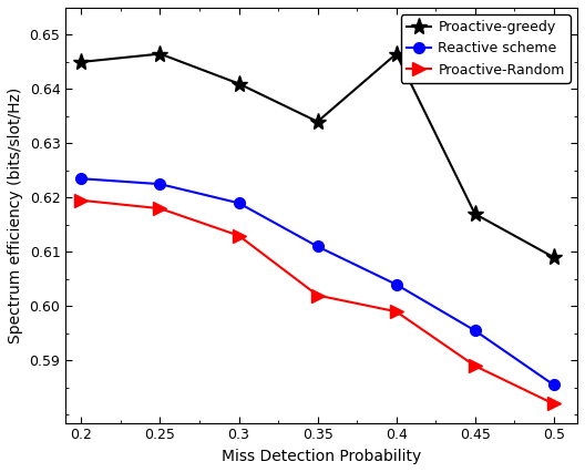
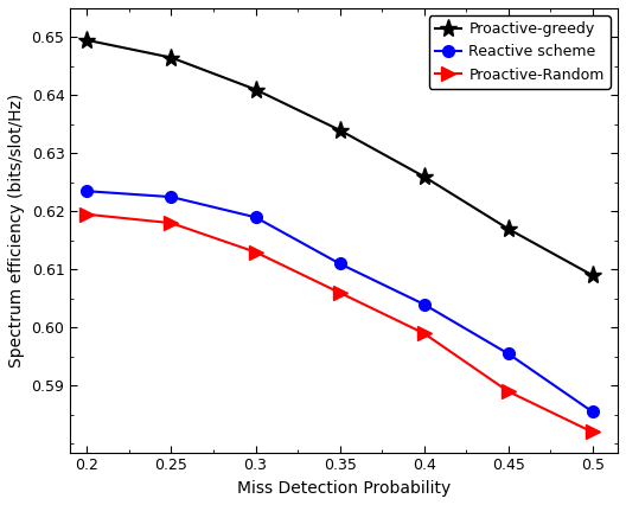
Proactive-greedy/0.2: 0.6450 -> 0.6495
Proactive-Random/0.35: 0.6020 -> 0.6060
Proactive-greedy/0.4: 0.6465 -> 0.6260
